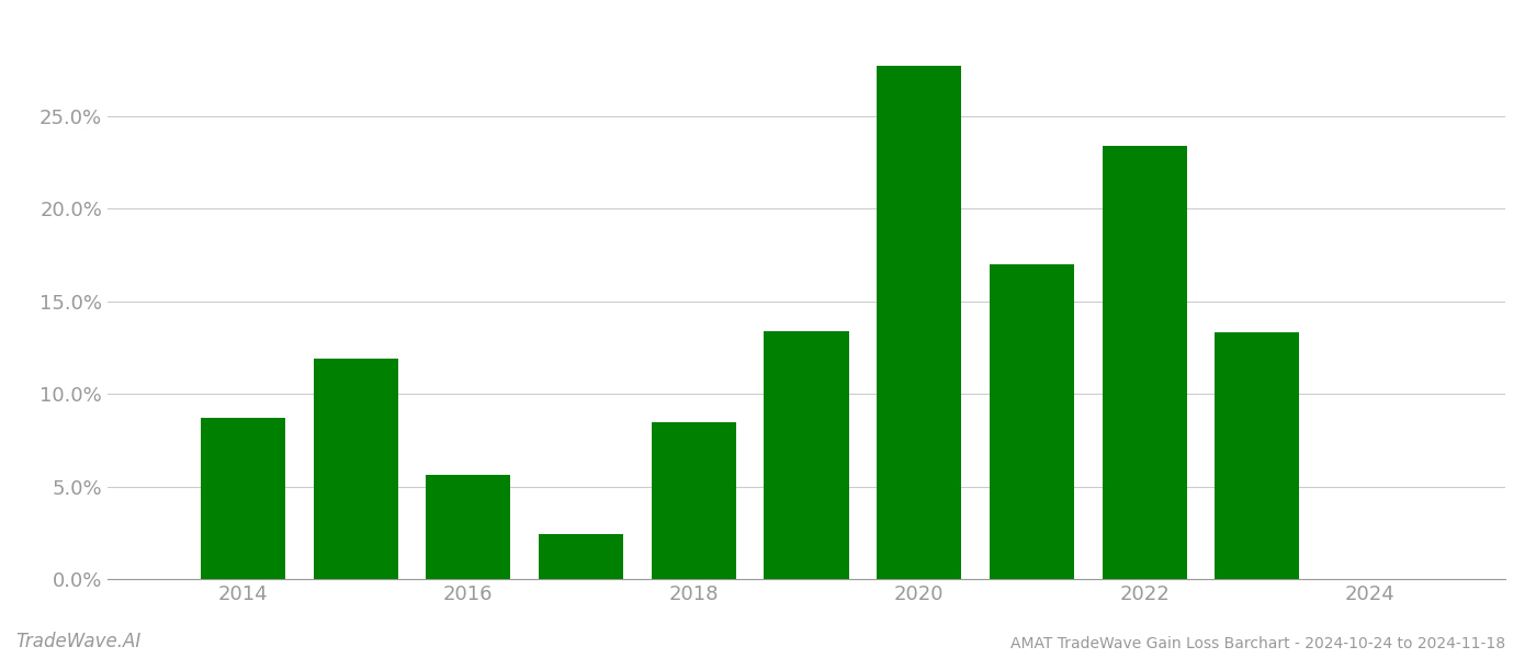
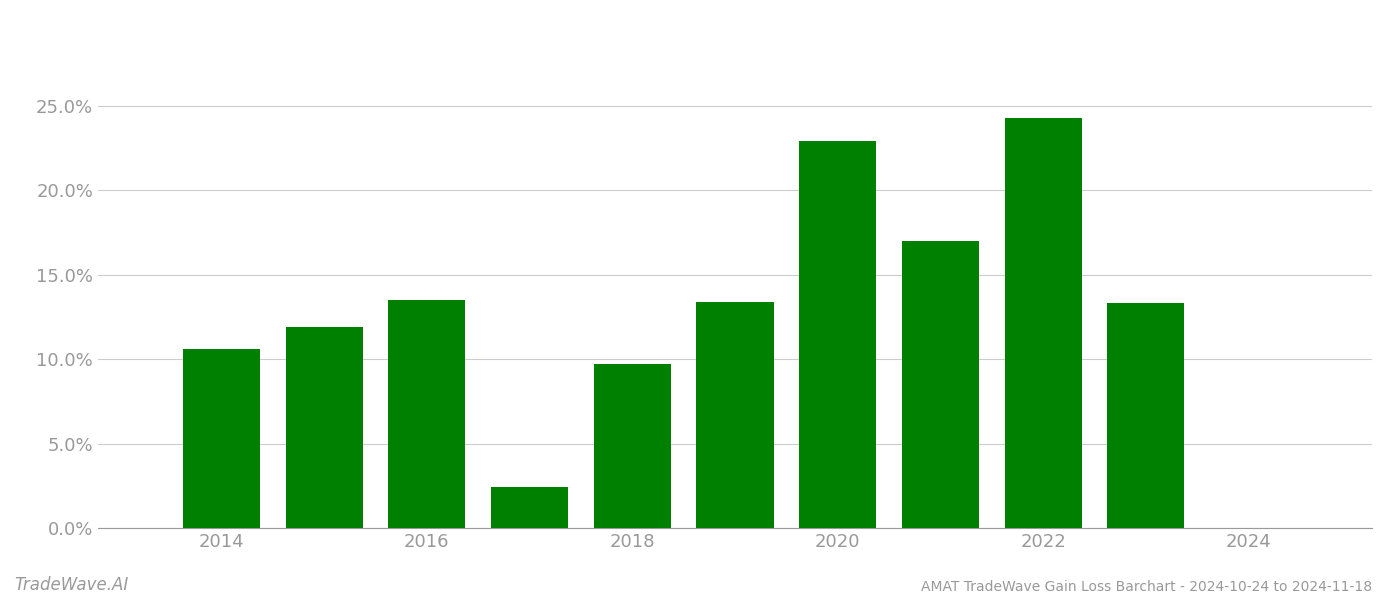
2014: 8.7% -> 10.6%
2016: 5.6% -> 13.5%
2018: 8.5% -> 9.7%
2020: 27.7% -> 22.9%
2022: 23.4% -> 24.3%
